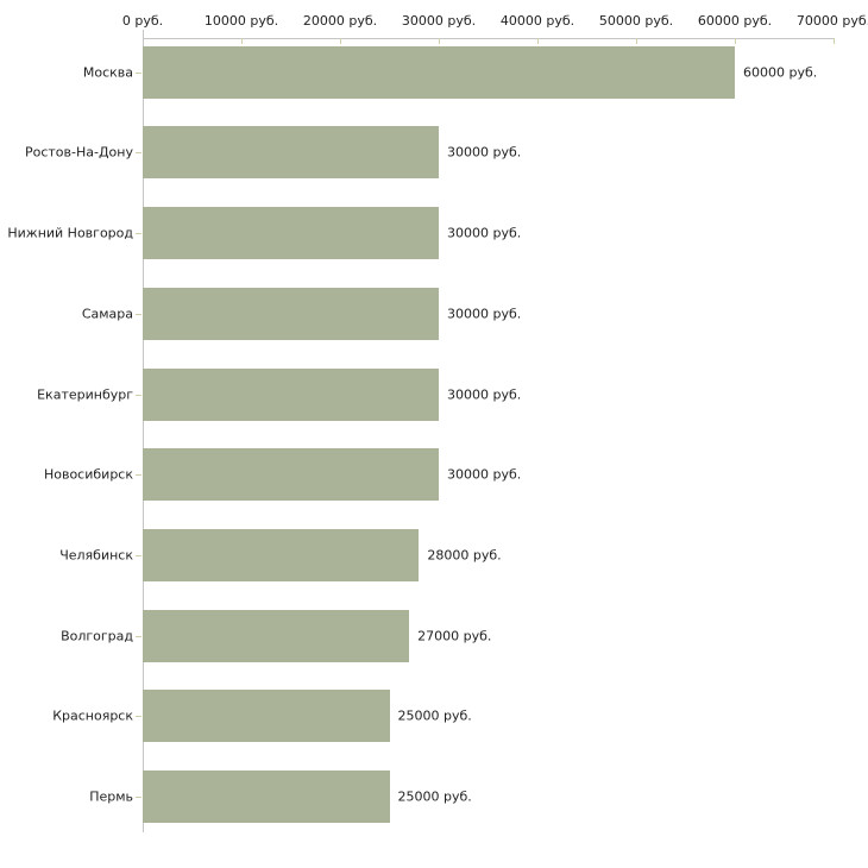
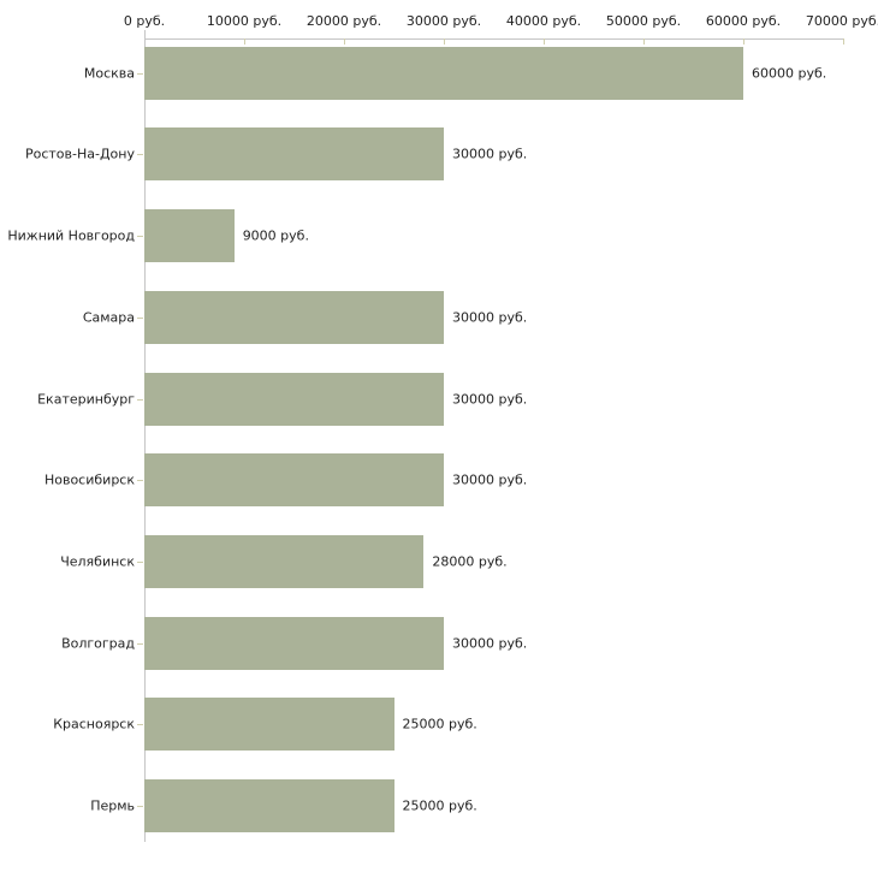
Нижний Новгород: 30000 -> 9000
Волгоград: 27000 -> 30000
